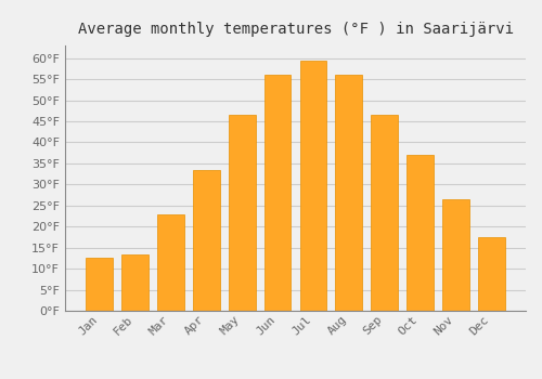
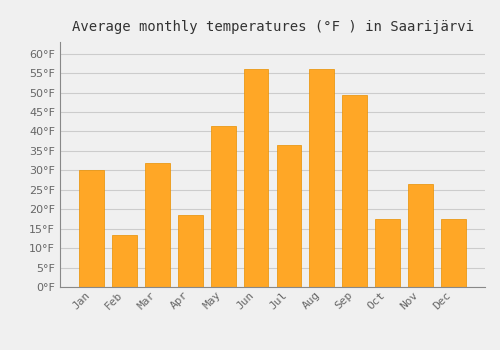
Jan: 12.5°F -> 30.0°F
Mar: 23.0°F -> 32.0°F
Apr: 33.5°F -> 18.5°F
May: 46.5°F -> 41.5°F
Jul: 59.5°F -> 36.5°F
Sep: 46.5°F -> 49.5°F
Oct: 37.0°F -> 17.5°F
